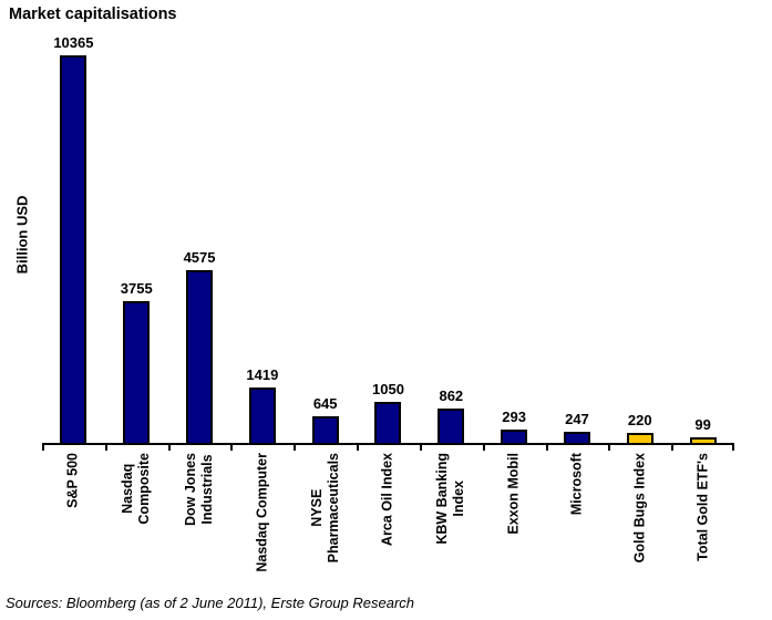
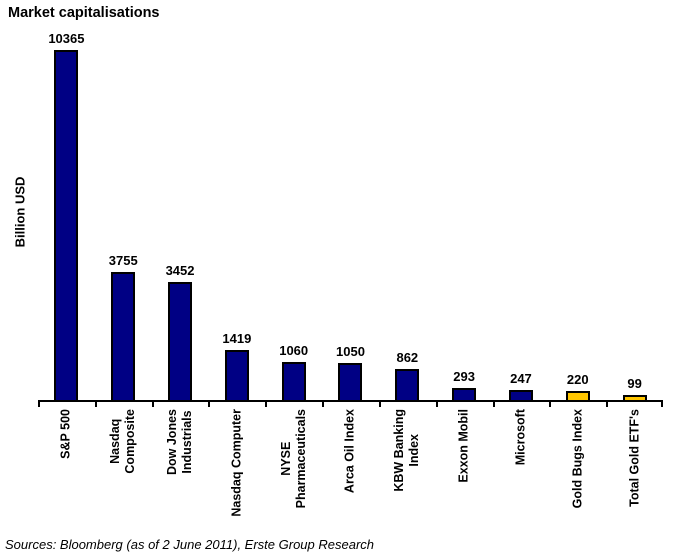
Dow Jones Industrials: 4575 -> 3452
NYSE Pharmaceuticals: 645 -> 1060
